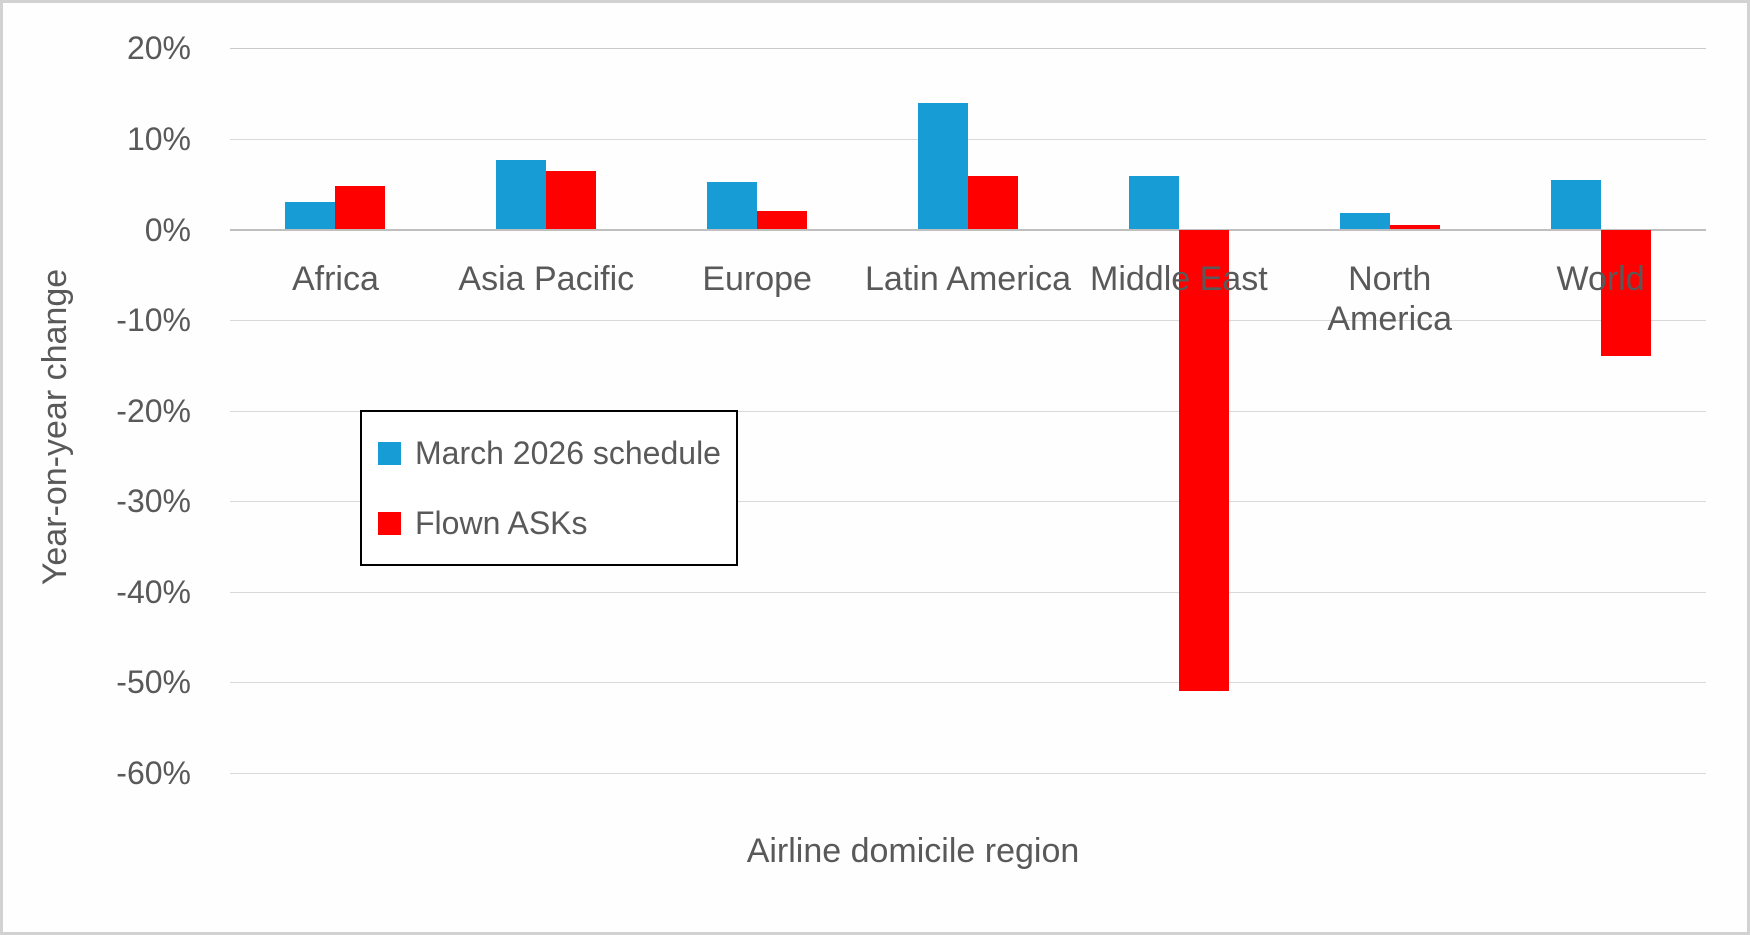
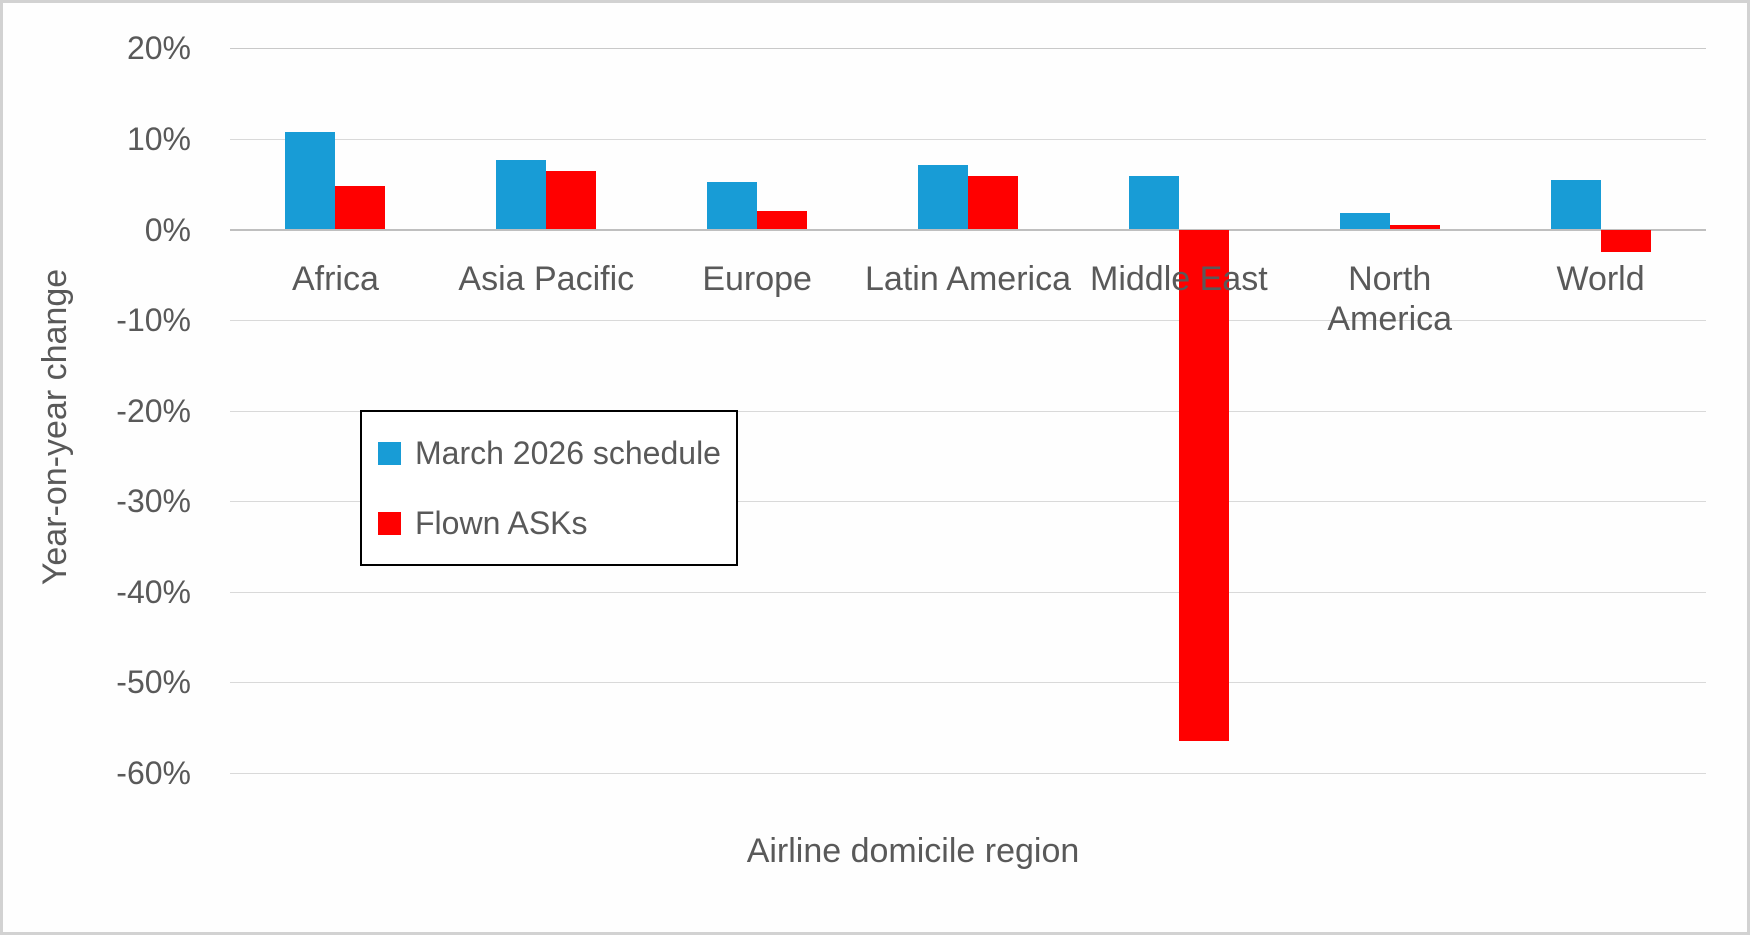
March 2026 schedule/Africa: 3% -> 11%
March 2026 schedule/Latin America: 14% -> 7%
Flown ASKs/Middle East: -51% -> -56%
Flown ASKs/World: -14% -> -2%
